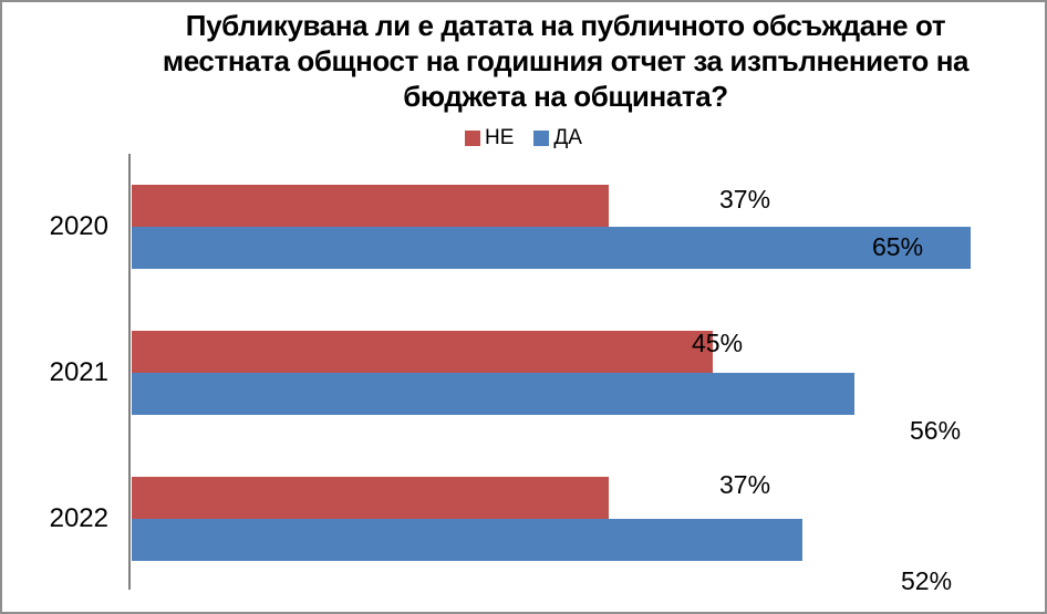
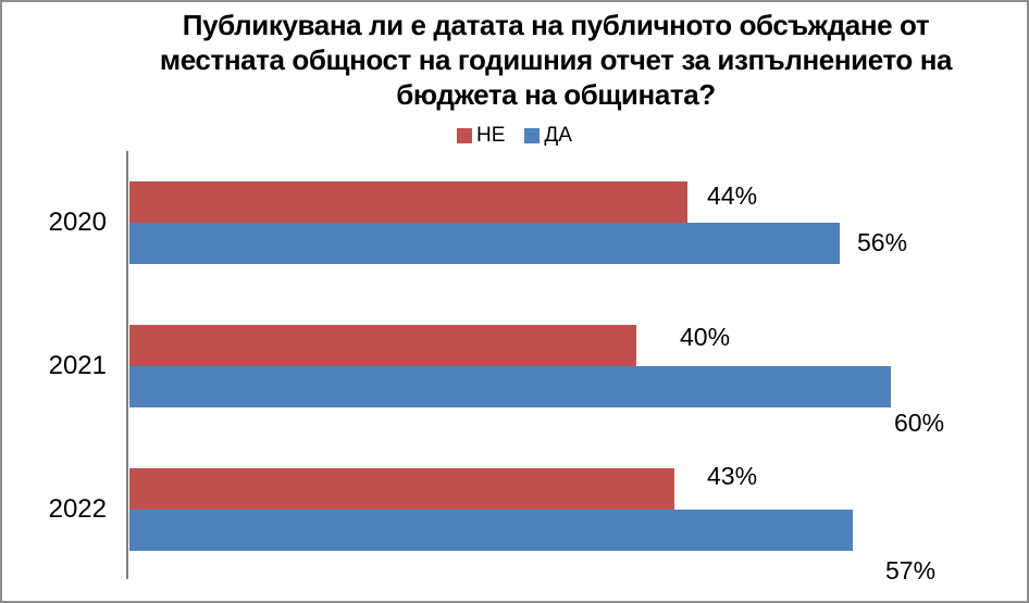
НЕ/2020: 37% -> 44%
ДА/2020: 65% -> 56%
НЕ/2021: 45% -> 40%
ДА/2021: 56% -> 60%
НЕ/2022: 37% -> 43%
ДА/2022: 52% -> 57%
